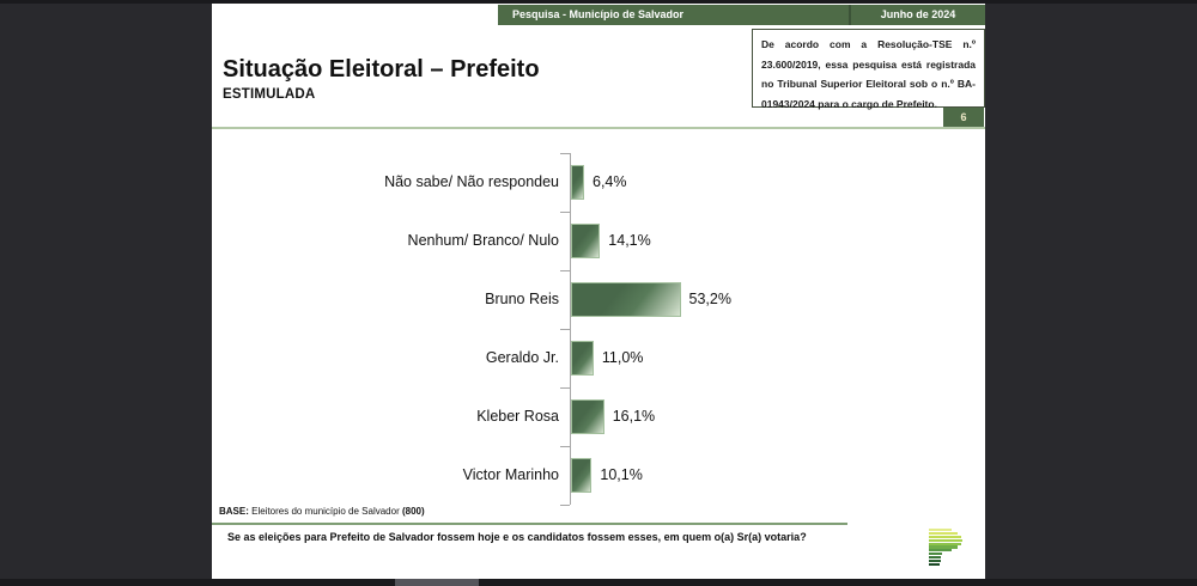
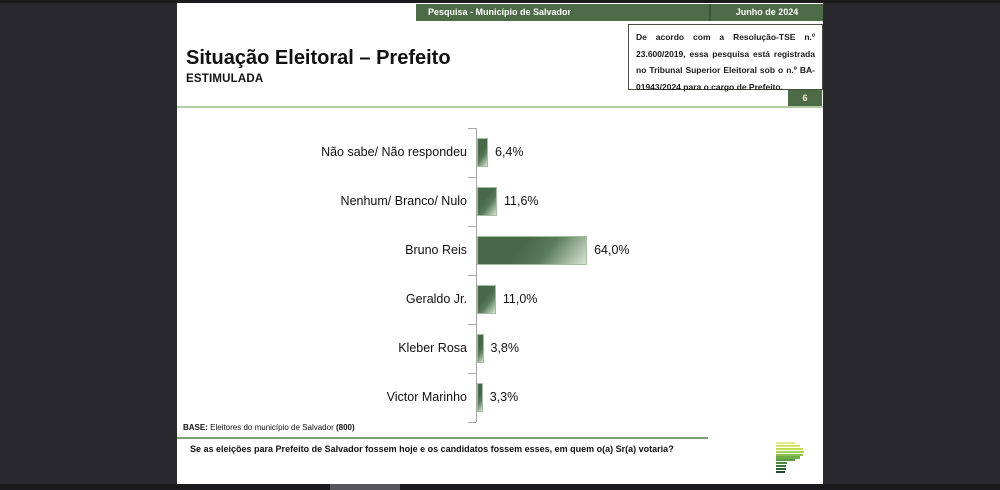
Nenhum/ Branco/ Nulo: 14,1% -> 11,6%
Bruno Reis: 53,2% -> 64,0%
Kleber Rosa: 16,1% -> 3,8%
Victor Marinho: 10,1% -> 3,3%
